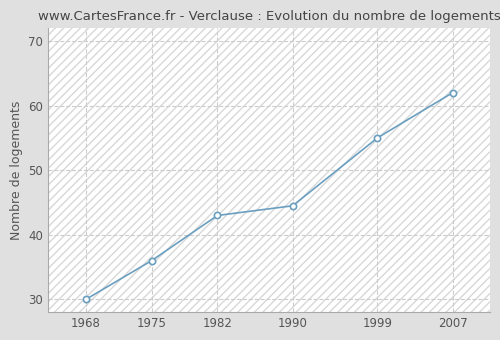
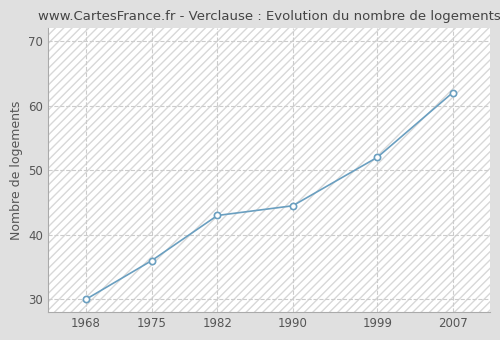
1999: 55.0 -> 52.0
